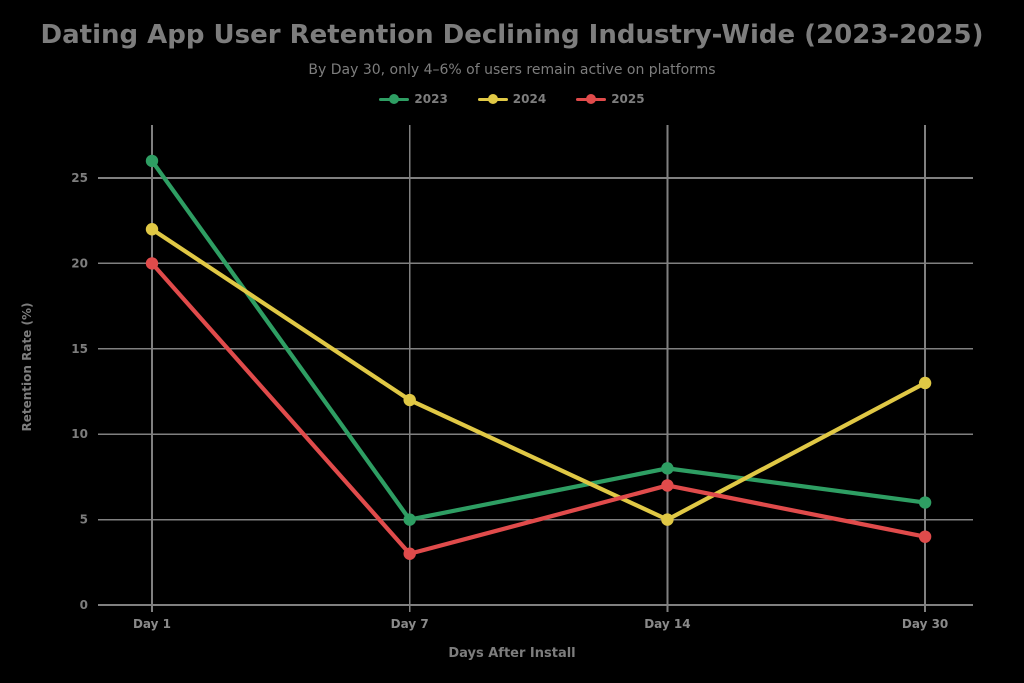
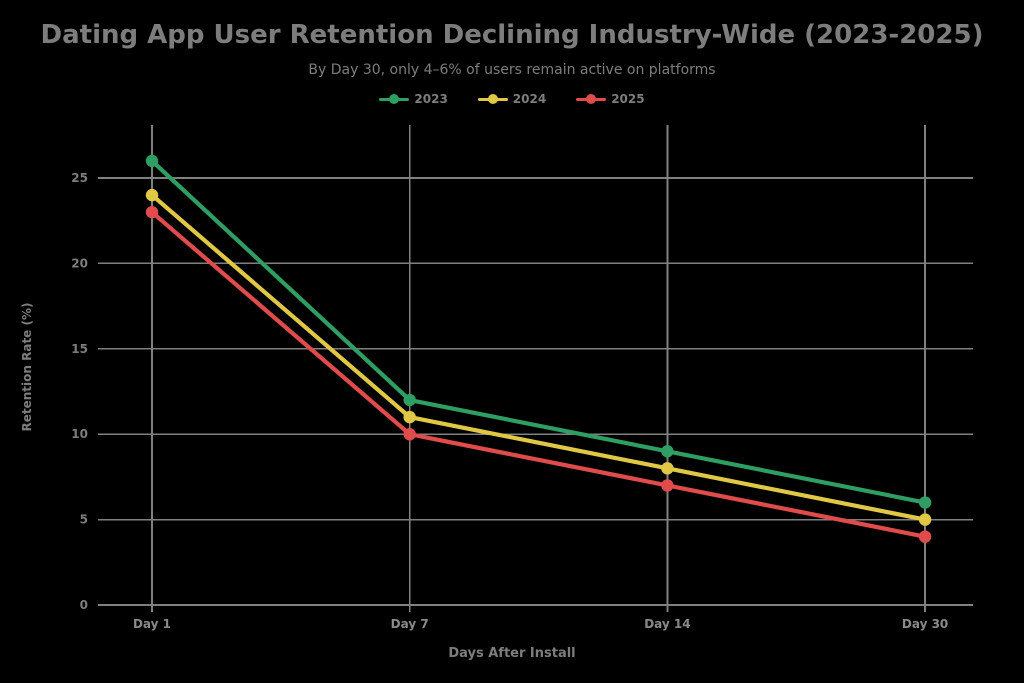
2024/Day 1: 22 -> 24
2025/Day 1: 20 -> 23
2023/Day 7: 5 -> 12
2024/Day 7: 12 -> 11
2025/Day 7: 3 -> 10
2023/Day 14: 8 -> 9
2024/Day 14: 5 -> 8
2024/Day 30: 13 -> 5
